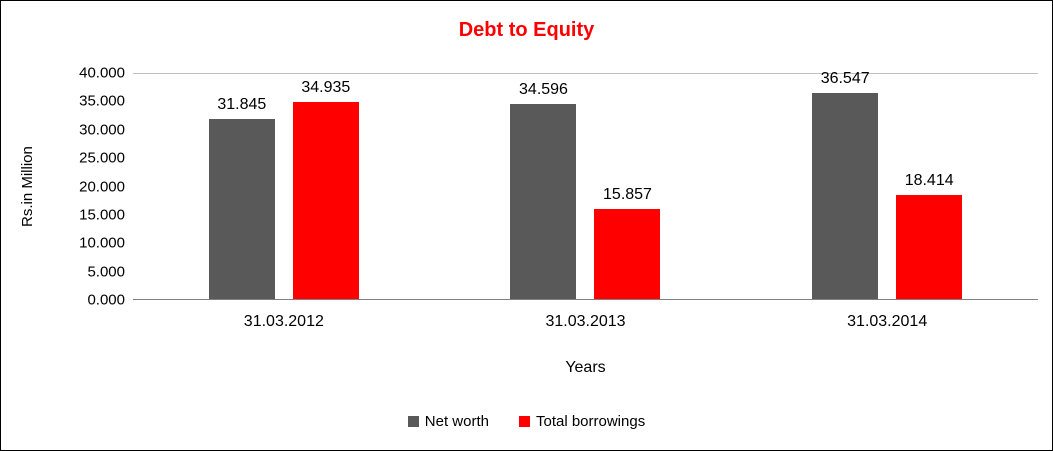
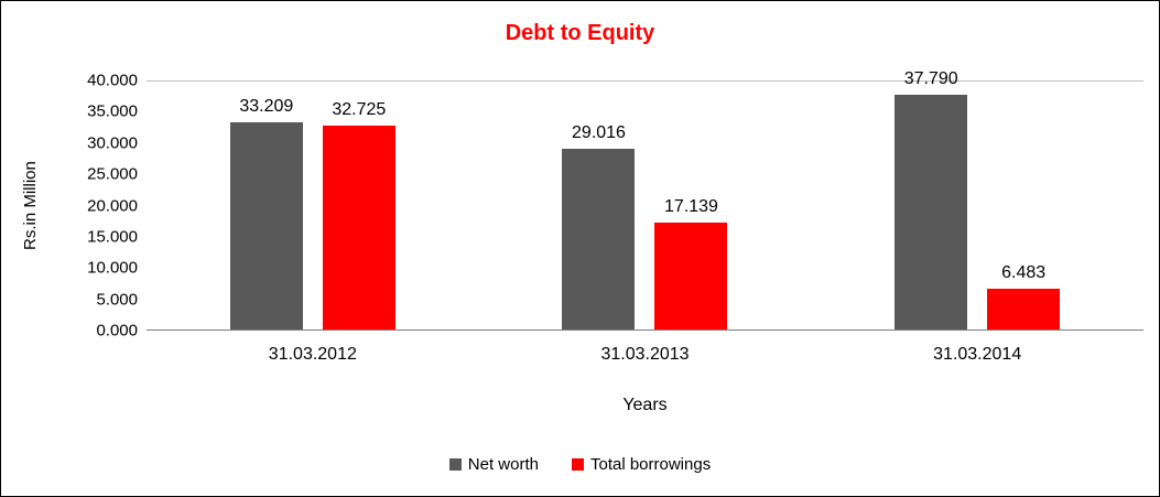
Net worth/31.03.2012: 31.845 -> 33.209
Total borrowings/31.03.2012: 34.935 -> 32.725
Net worth/31.03.2013: 34.596 -> 29.016
Total borrowings/31.03.2013: 15.857 -> 17.139
Net worth/31.03.2014: 36.547 -> 37.790
Total borrowings/31.03.2014: 18.414 -> 6.483
